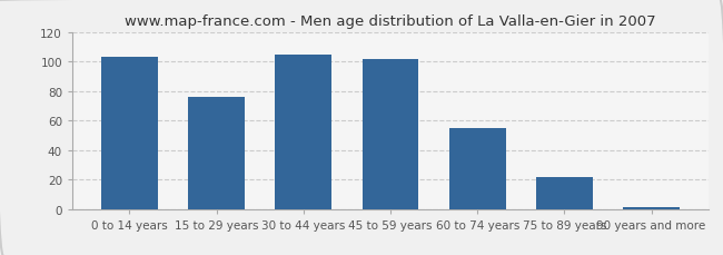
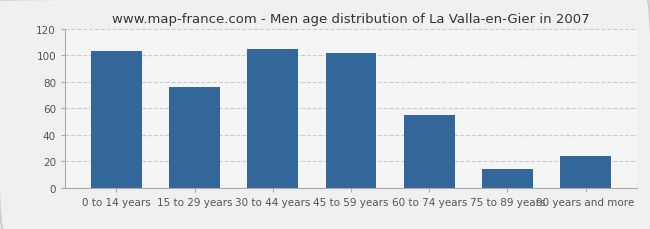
75 to 89 years: 22 -> 14
90 years and more: 1 -> 24
